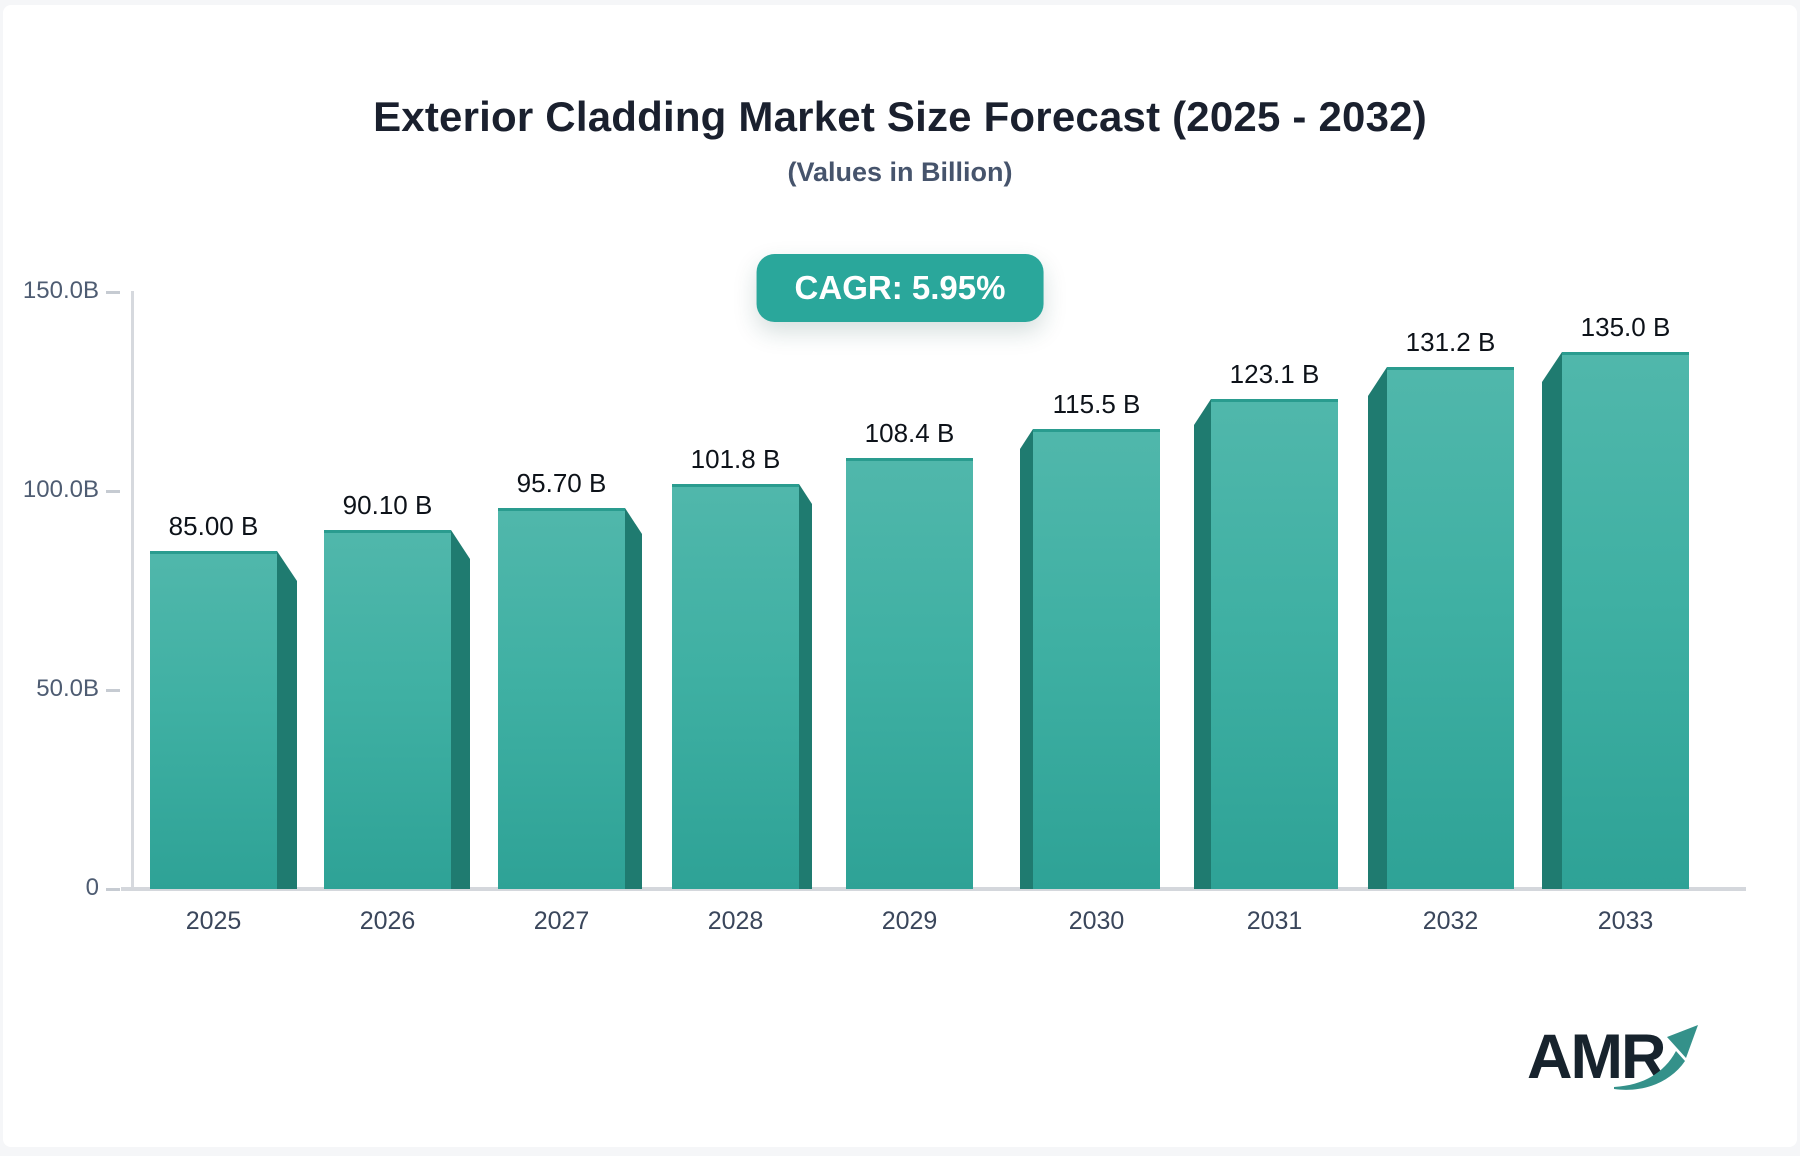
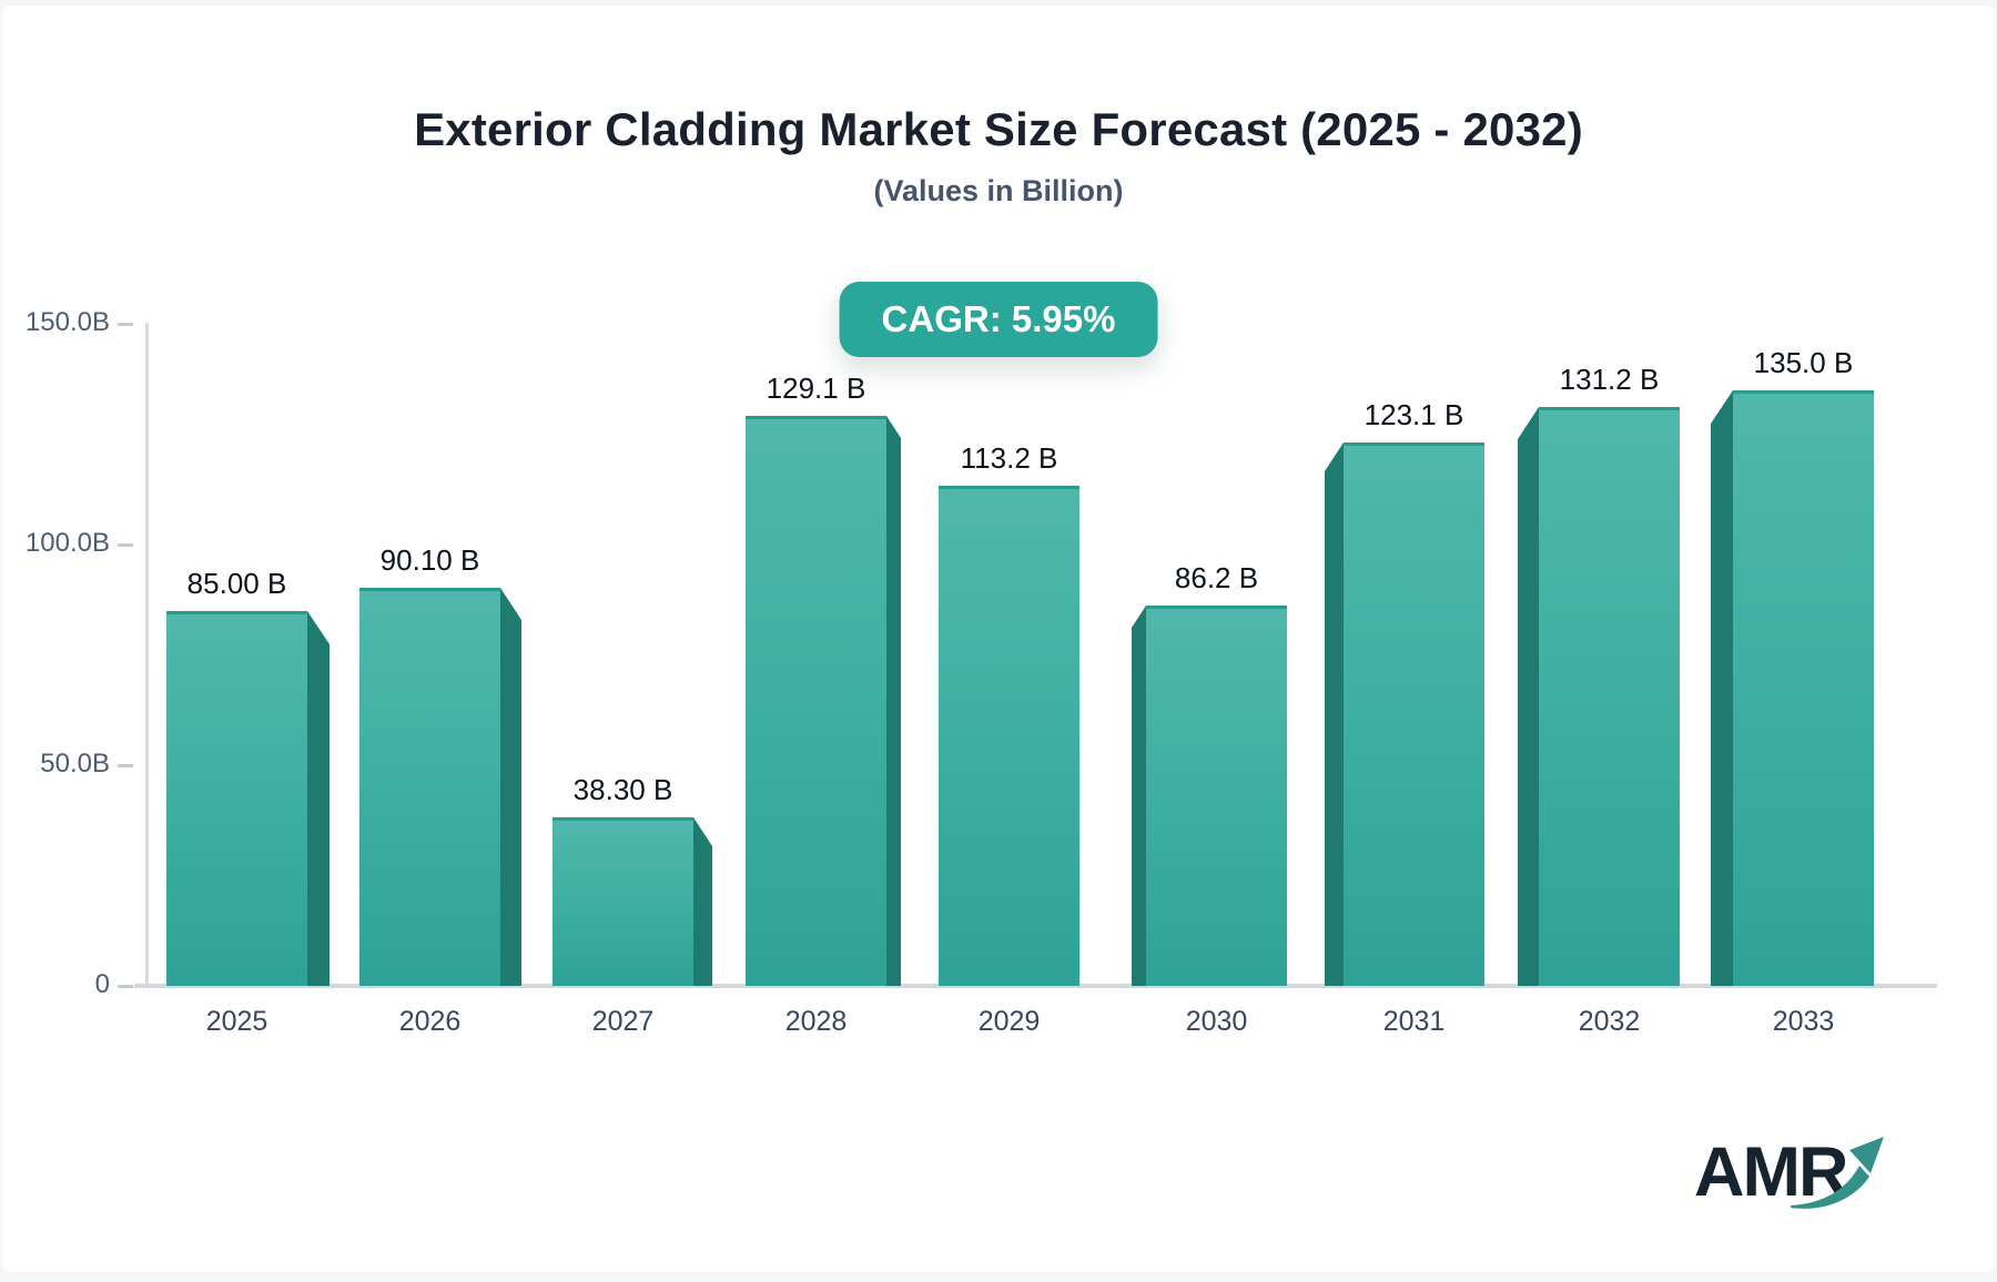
2027: 95.70 -> 38.30
2028: 101.8 -> 129.1
2029: 108.4 -> 113.2
2030: 115.5 -> 86.2
